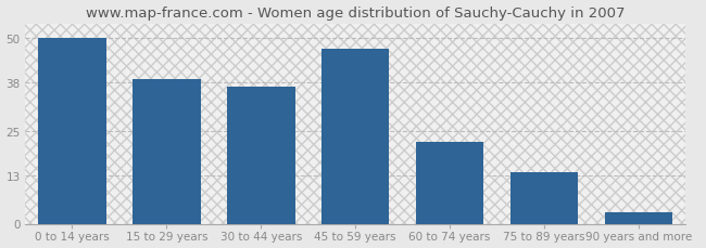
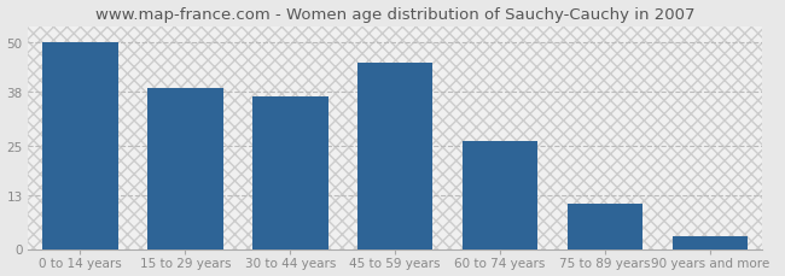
45 to 59 years: 47 -> 45
60 to 74 years: 22 -> 26
75 to 89 years: 14 -> 11
